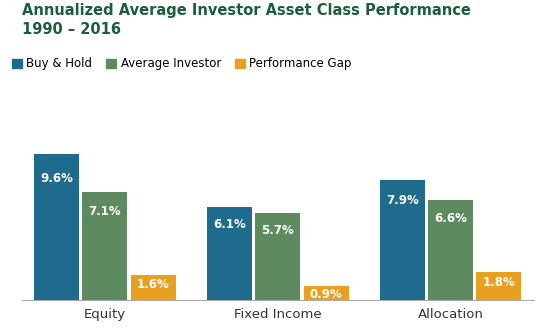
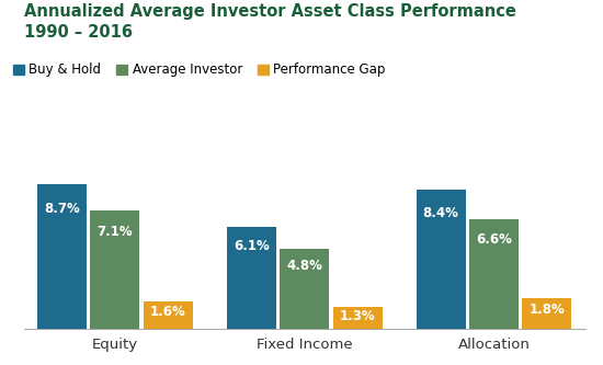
Buy & Hold/Equity: 9.6% -> 8.7%
Average Investor/Fixed Income: 5.7% -> 4.8%
Performance Gap/Fixed Income: 0.9% -> 1.3%
Buy & Hold/Allocation: 7.9% -> 8.4%
